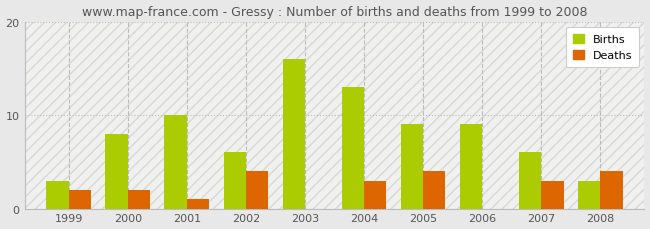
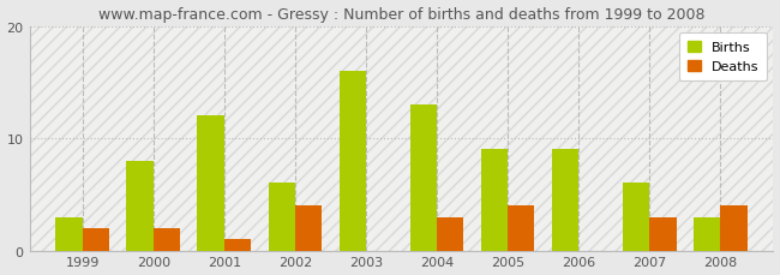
Births/2001: 10 -> 12
